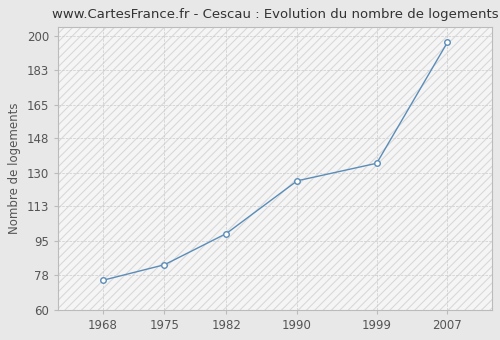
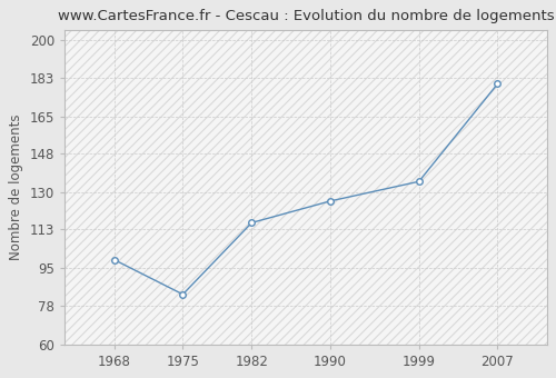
1968: 75 -> 99
1982: 99 -> 116
2007: 197 -> 180
